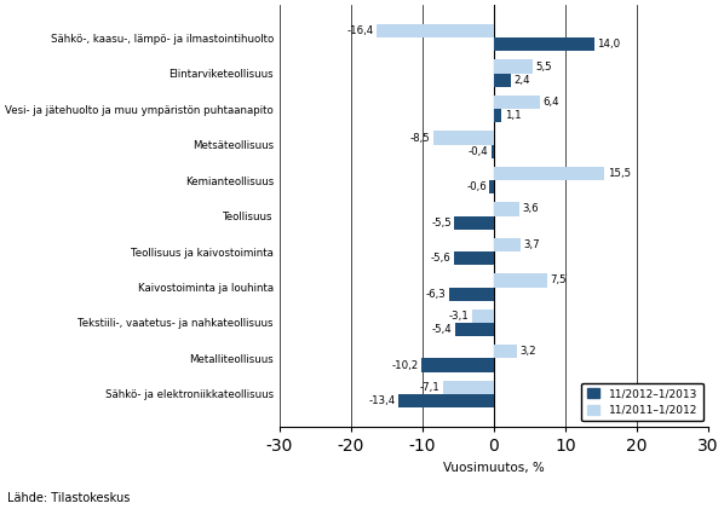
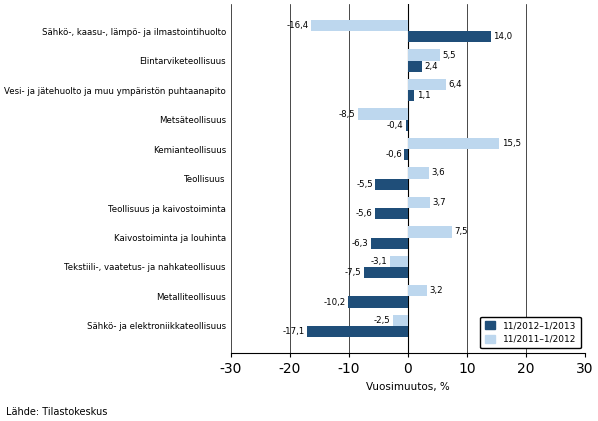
11/2012–1/2013/Tekstiili-, vaatetus- ja nahkateollisuus: -5,4 -> -7,5
11/2011–1/2012/Sähkö- ja elektroniikkateollisuus: -7,1 -> -2,5
11/2012–1/2013/Sähkö- ja elektroniikkateollisuus: -13,4 -> -17,1
